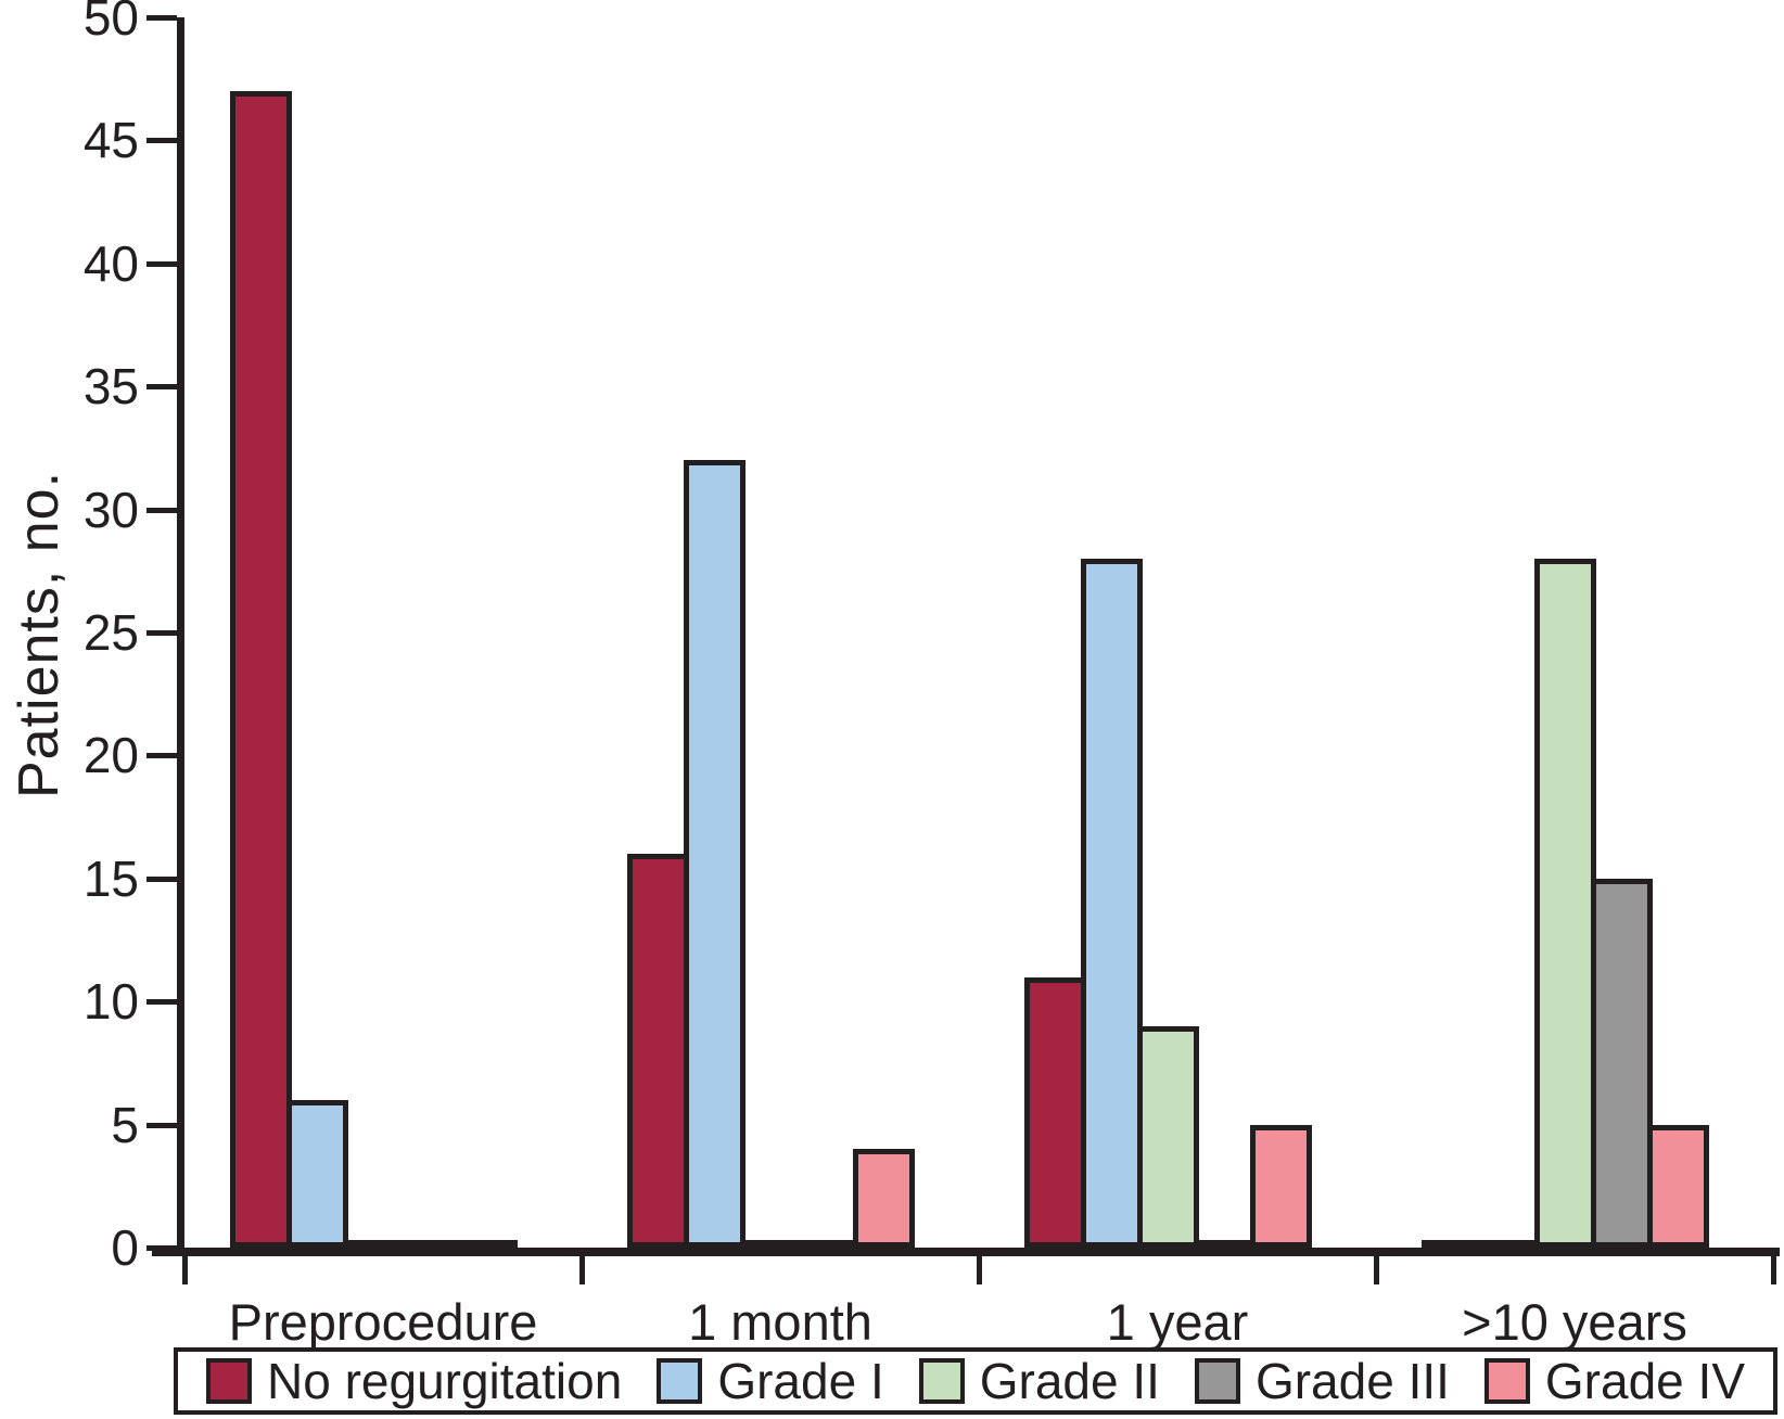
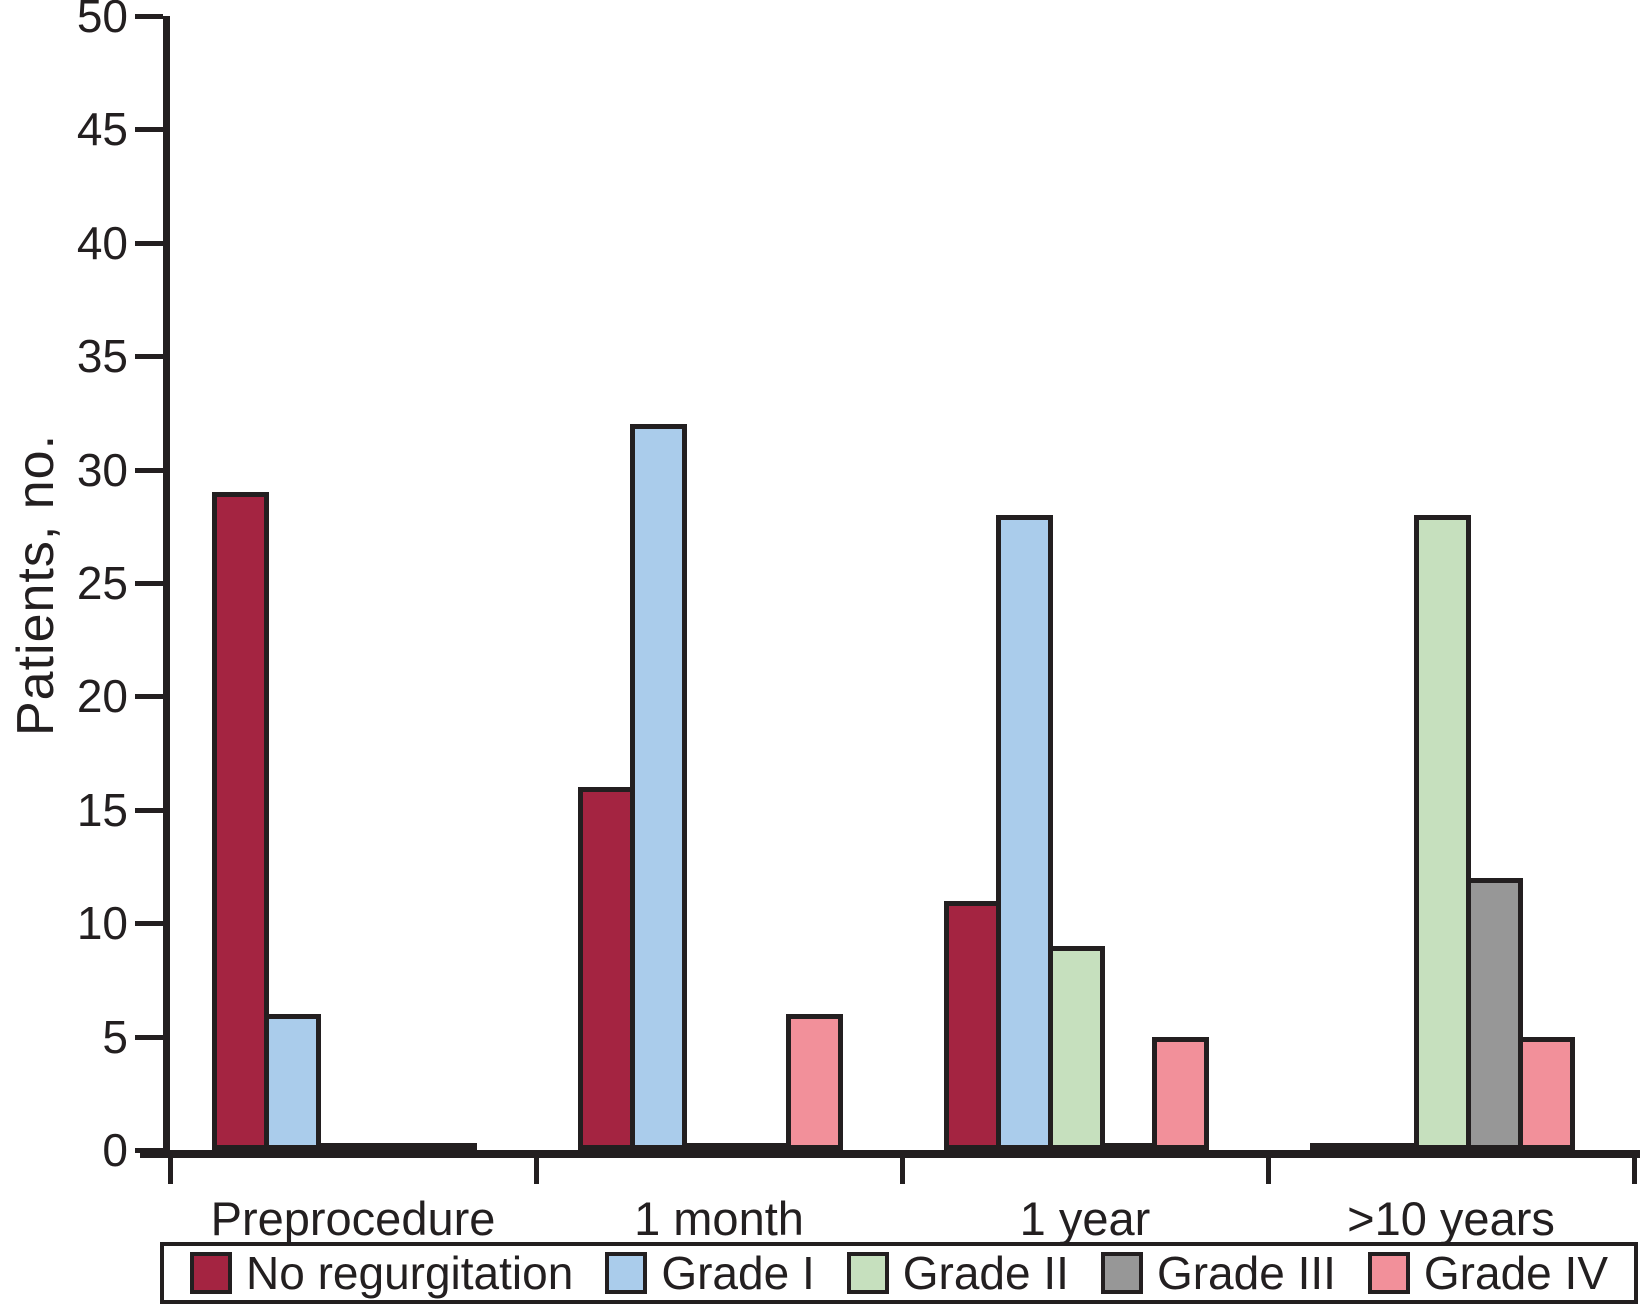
No regurgitation/Preprocedure: 47 -> 29
Grade IV/1 month: 4 -> 6
Grade III/>10 years: 15 -> 12
